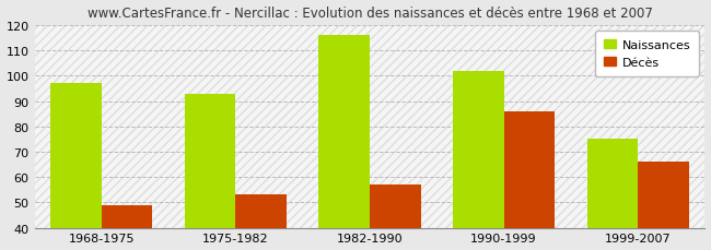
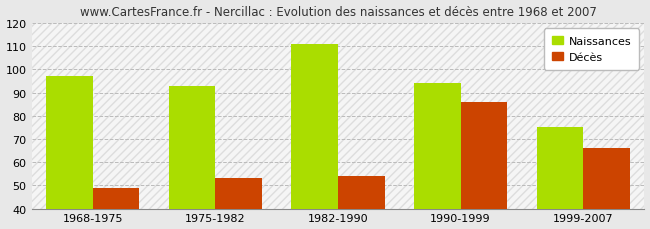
Naissances/1982-1990: 116 -> 111
Décès/1982-1990: 57 -> 54
Naissances/1990-1999: 102 -> 94
